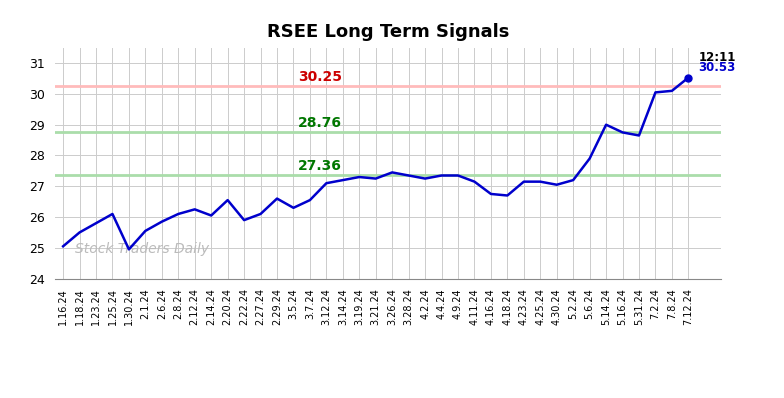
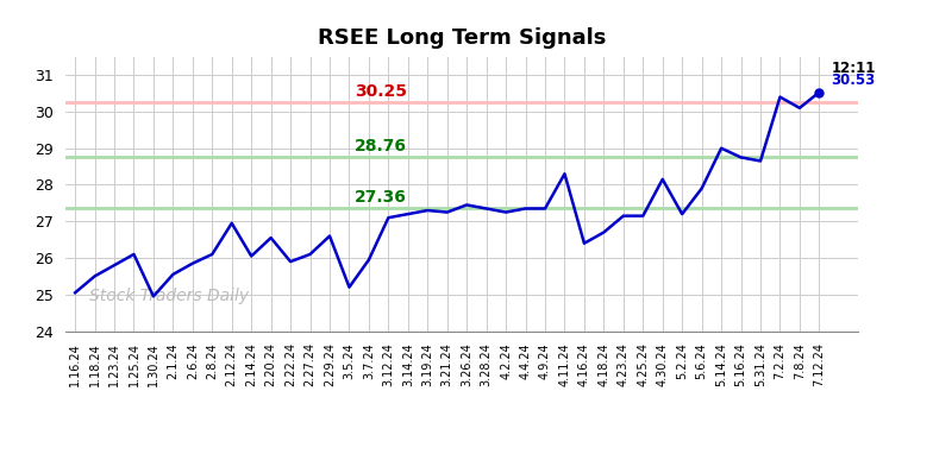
2.12.24: 26.25 -> 26.95
3.5.24: 26.30 -> 25.20
3.7.24: 26.55 -> 25.95
4.11.24: 27.15 -> 28.30
4.16.24: 26.75 -> 26.40
4.30.24: 27.05 -> 28.15
7.2.24: 30.05 -> 30.40
